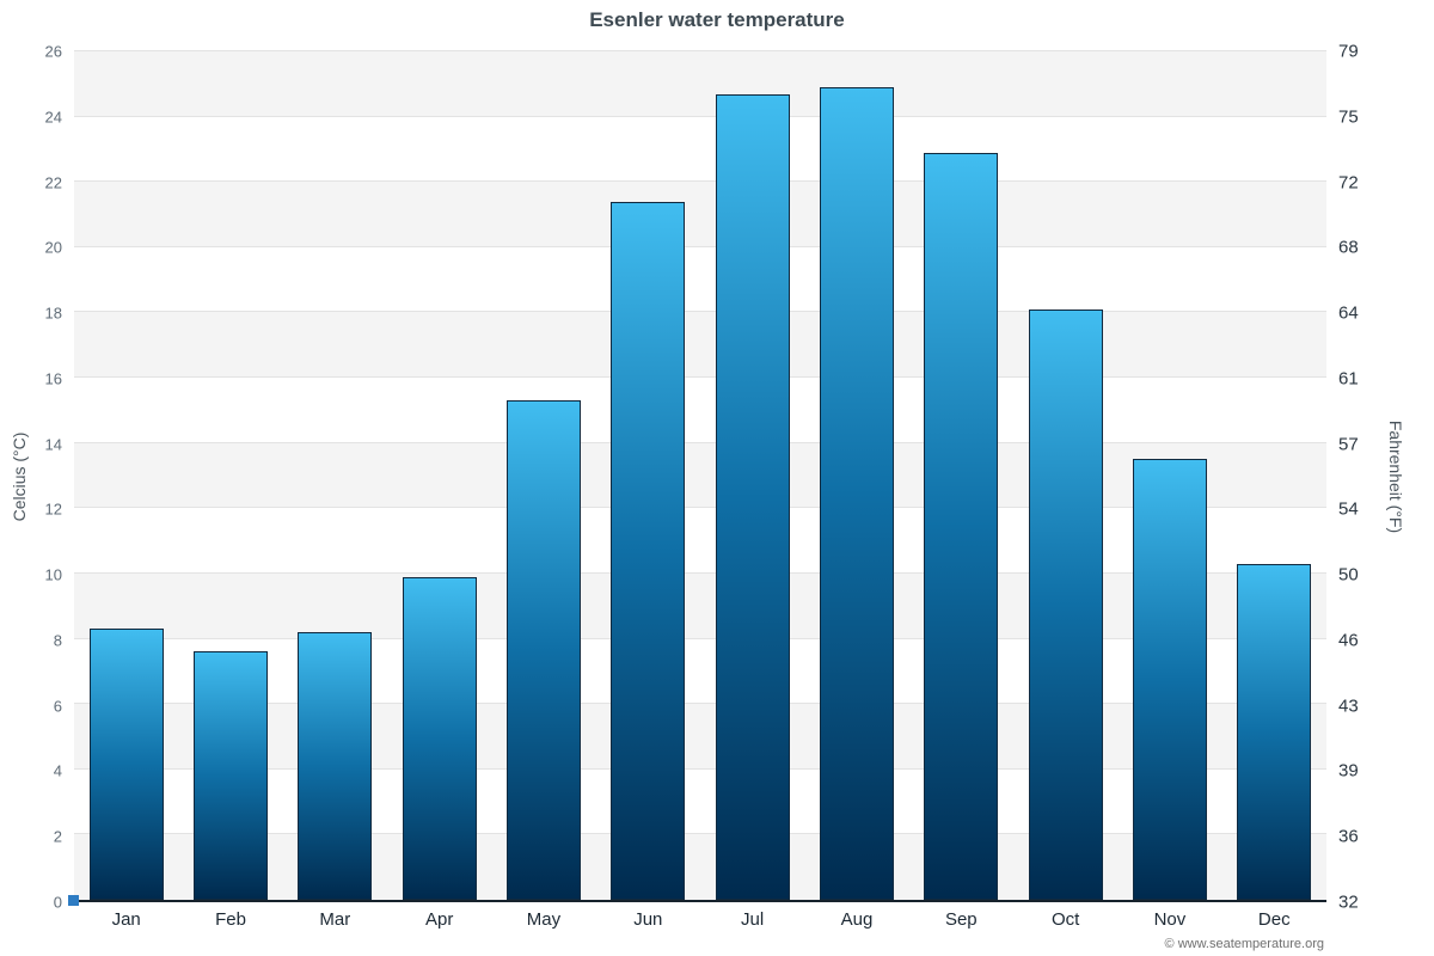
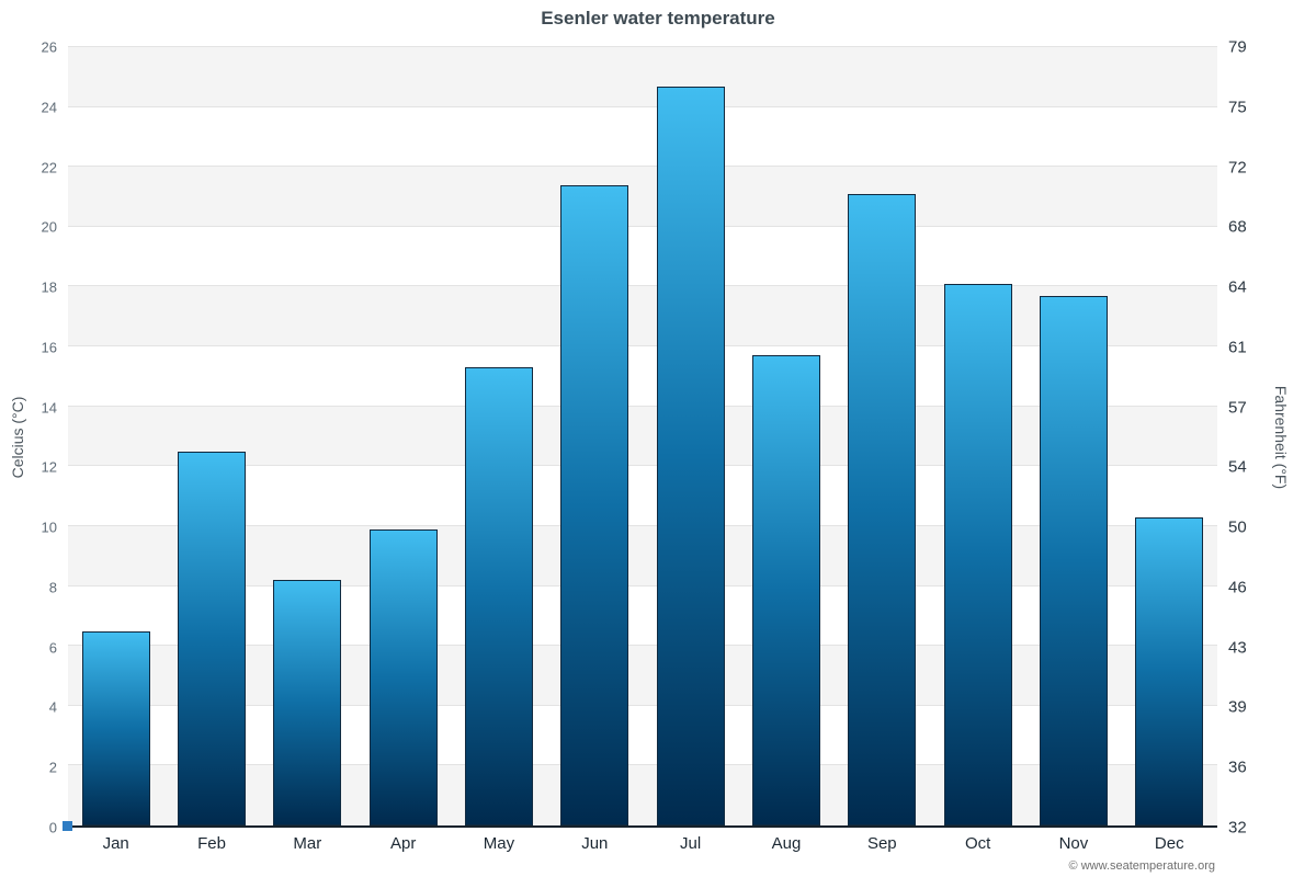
Jan: 8.3 -> 6.5
Feb: 7.6 -> 12.5
Aug: 24.9 -> 15.7
Sep: 22.9 -> 21.1
Nov: 13.5 -> 17.7
